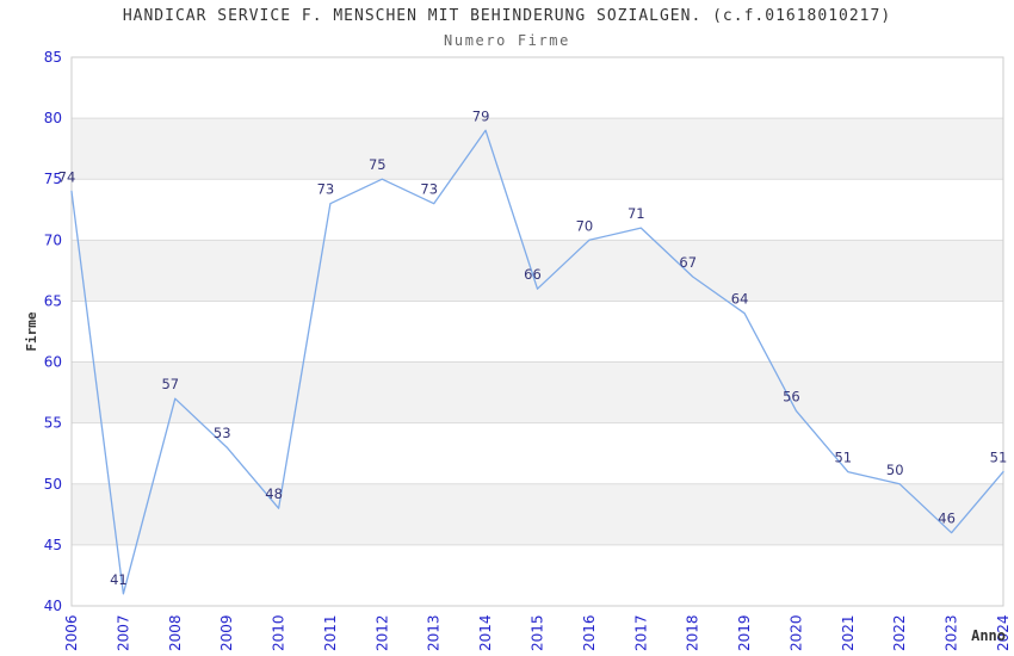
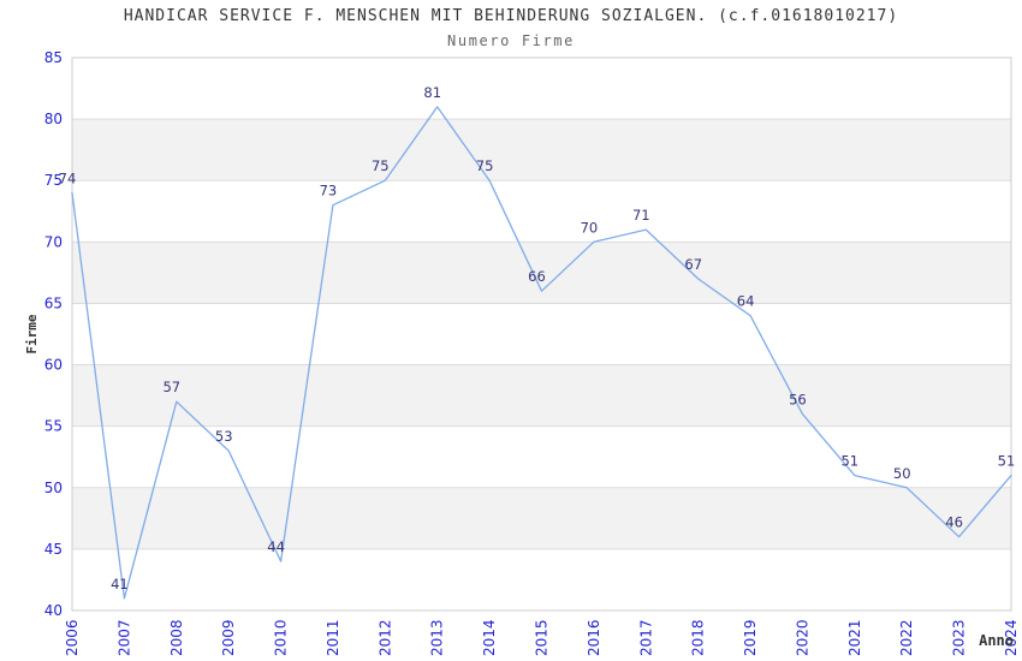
2010: 48 -> 44
2013: 73 -> 81
2014: 79 -> 75
